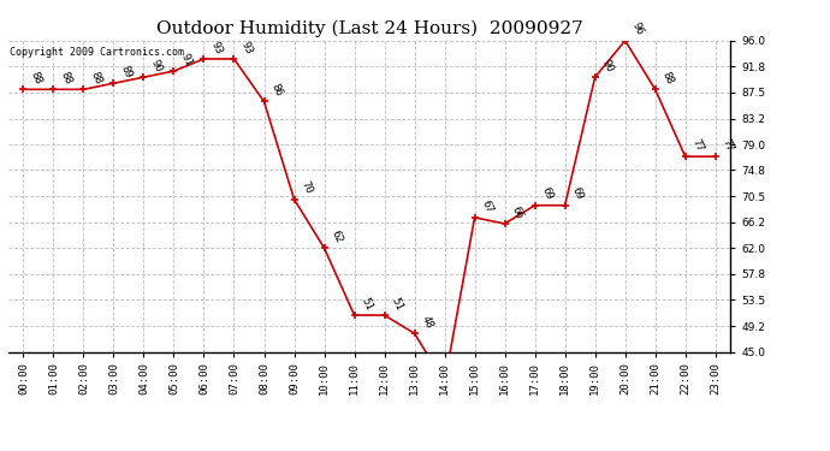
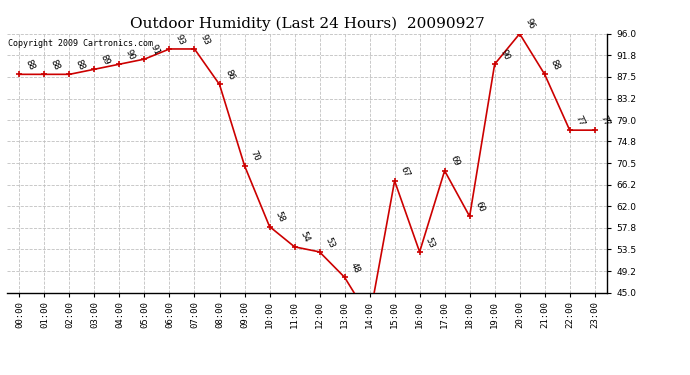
10:00: 62 -> 58
11:00: 51 -> 54
12:00: 51 -> 53
16:00: 66 -> 53
18:00: 69 -> 60
